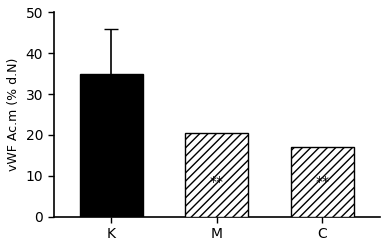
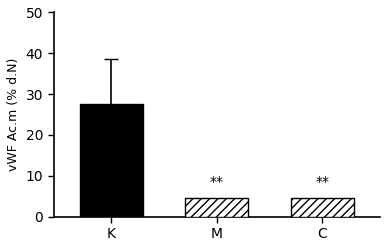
K: 35.0 -> 27.5
M: 20.5 -> 4.5
C: 17.0 -> 4.5
